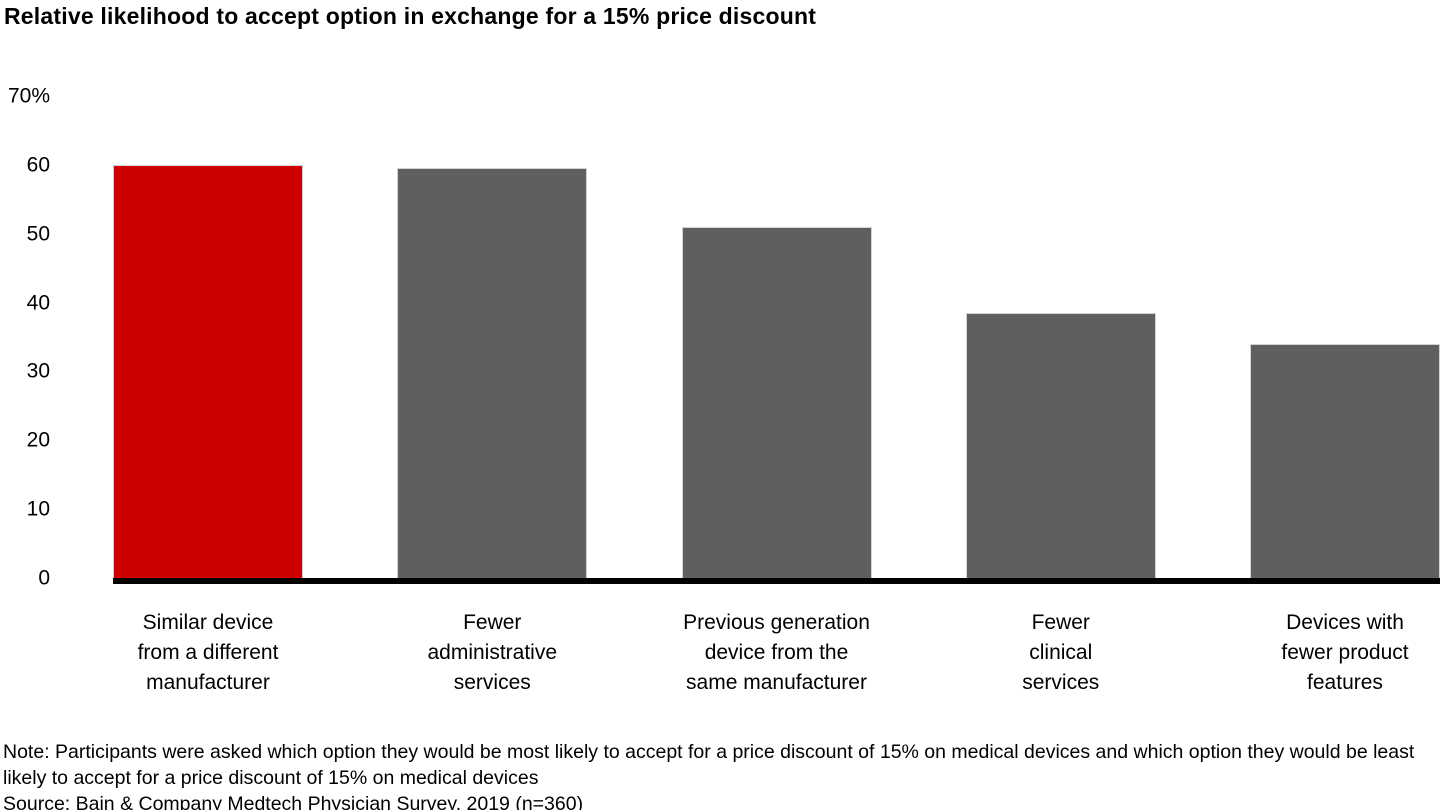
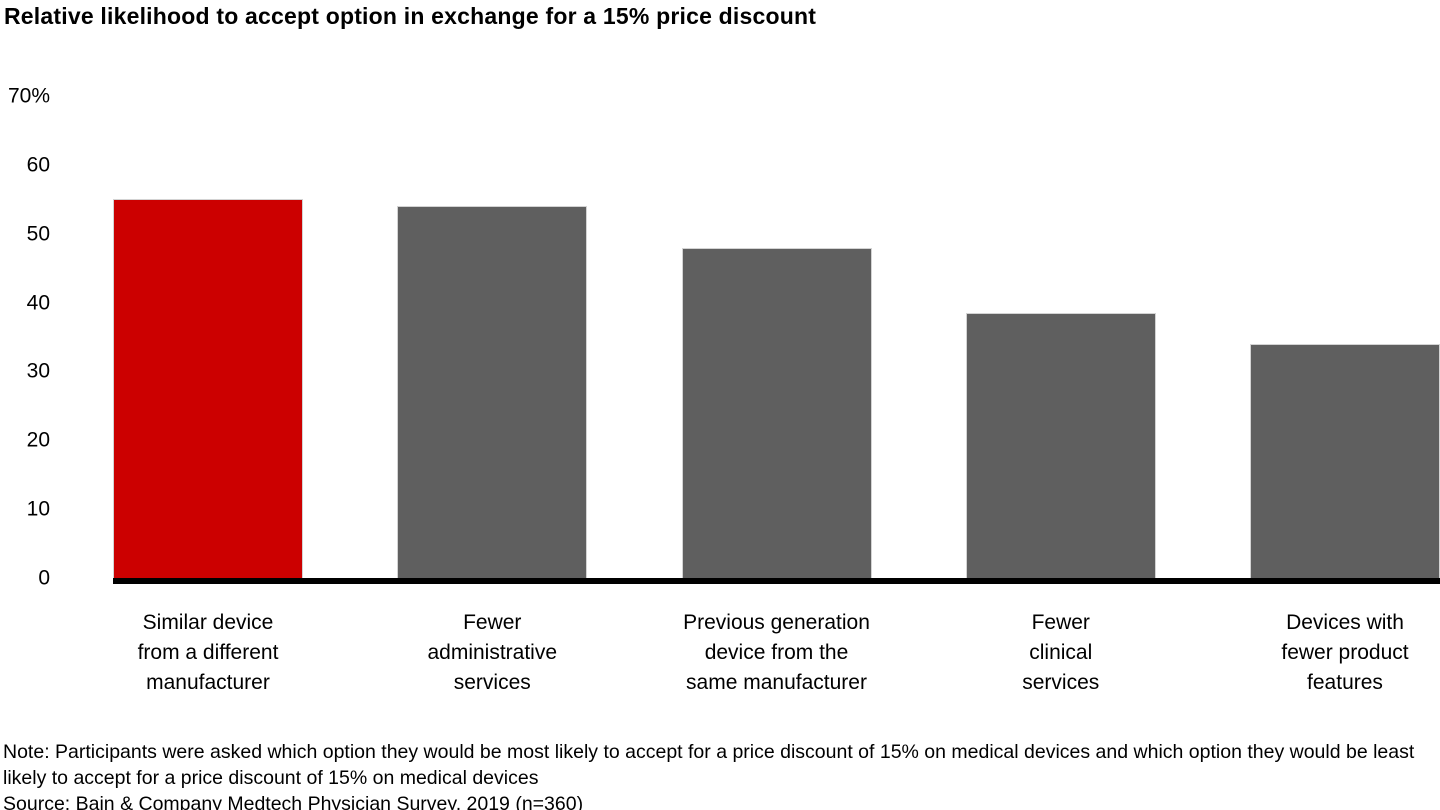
Similar device from a different manufacturer: 60% -> 55%
Fewer administrative services: 60% -> 54%
Previous generation device from the same manufacturer: 51% -> 48%
